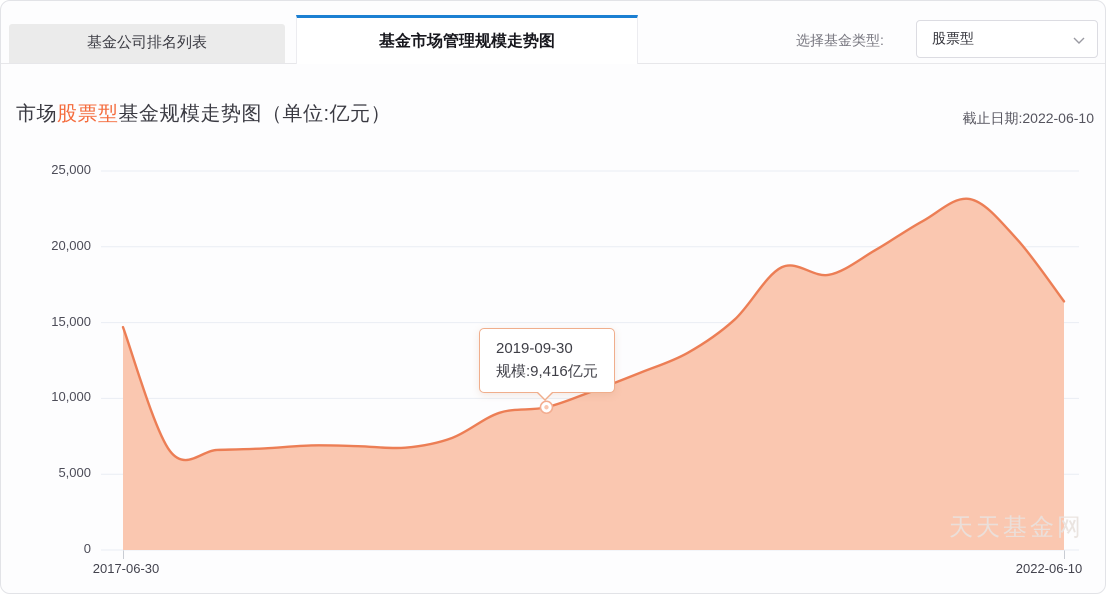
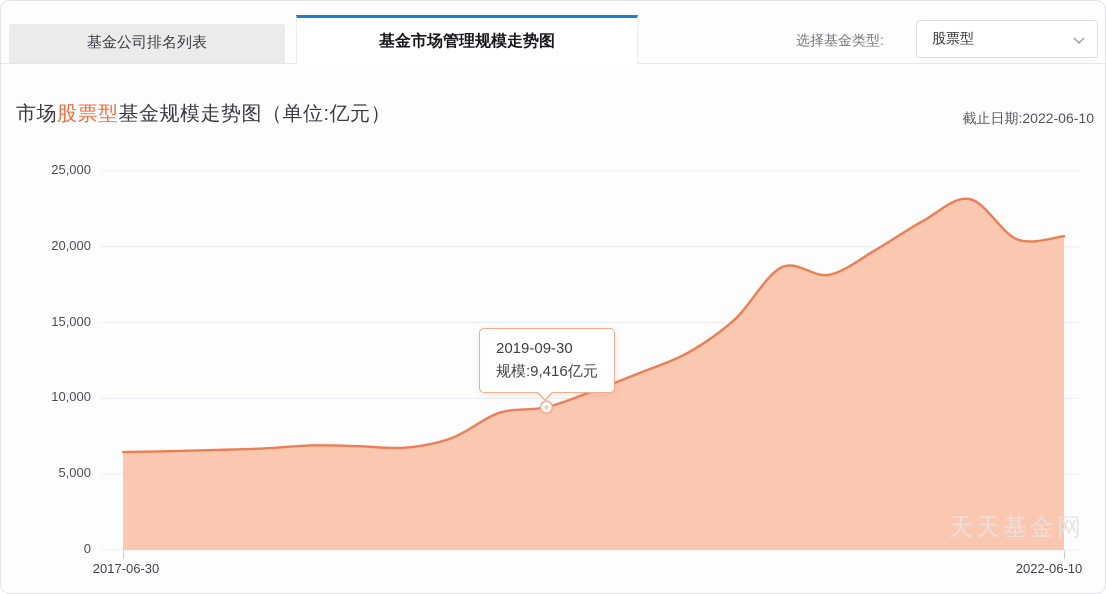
2017-06-30: 14700 -> 6500
2022-06-10: 16400 -> 20700
